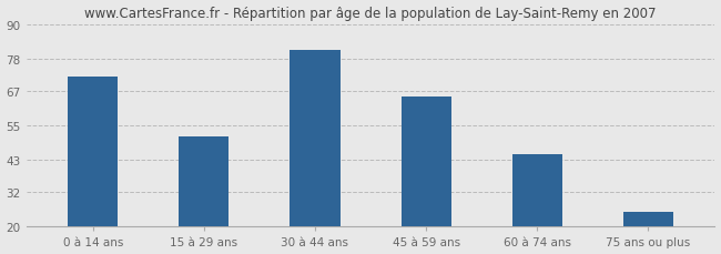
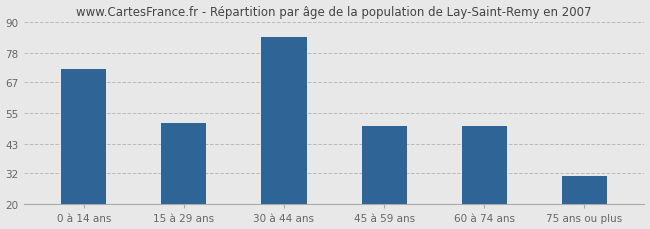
30 à 44 ans: 81 -> 84
45 à 59 ans: 65 -> 50
60 à 74 ans: 45 -> 50
75 ans ou plus: 25 -> 31
